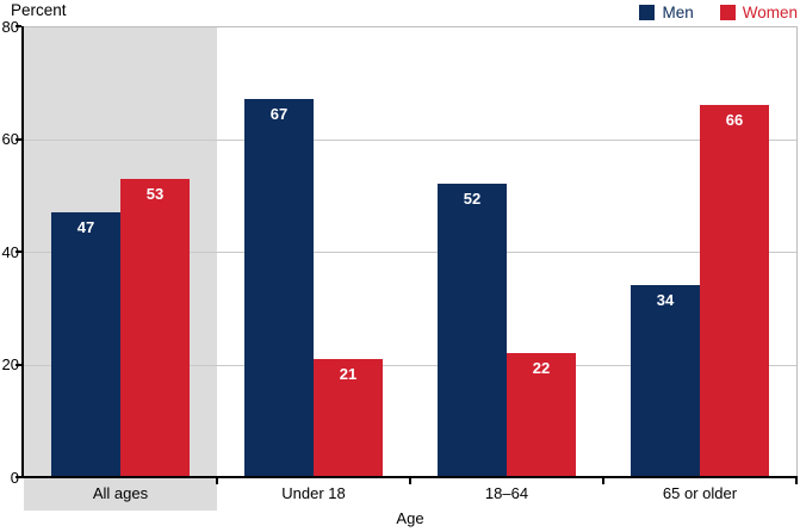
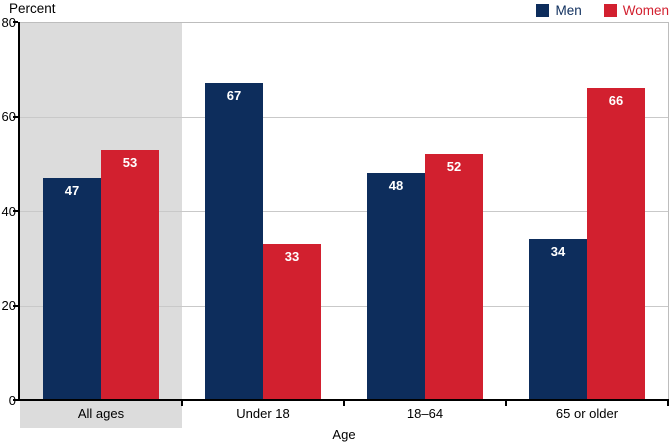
Women/Under 18: 21 -> 33
Men/18–64: 52 -> 48
Women/18–64: 22 -> 52
